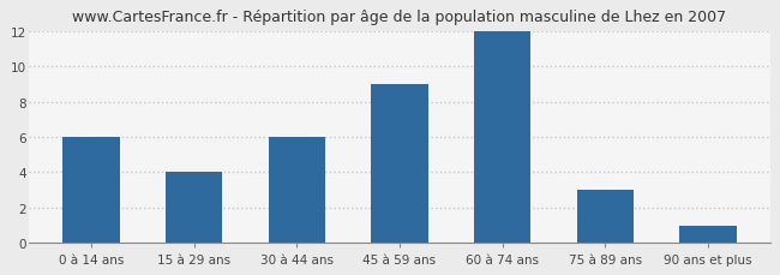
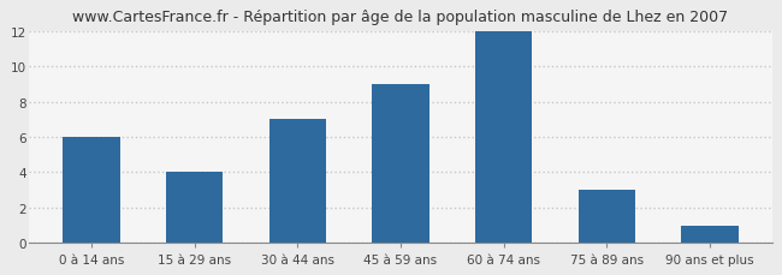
30 à 44 ans: 6 -> 7
